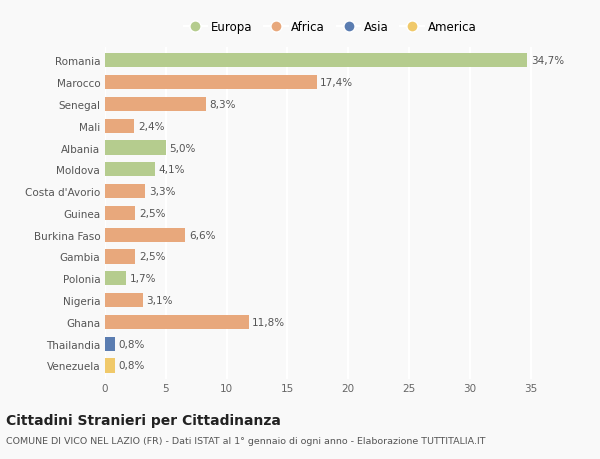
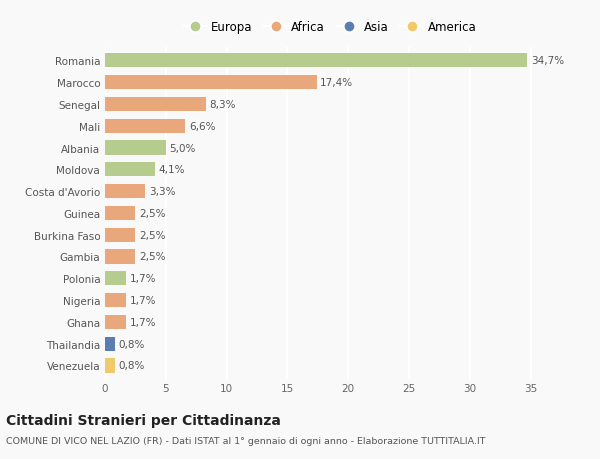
Mali: 2,4% -> 6,6%
Burkina Faso: 6,6% -> 2,5%
Nigeria: 3,1% -> 1,7%
Ghana: 11,8% -> 1,7%
